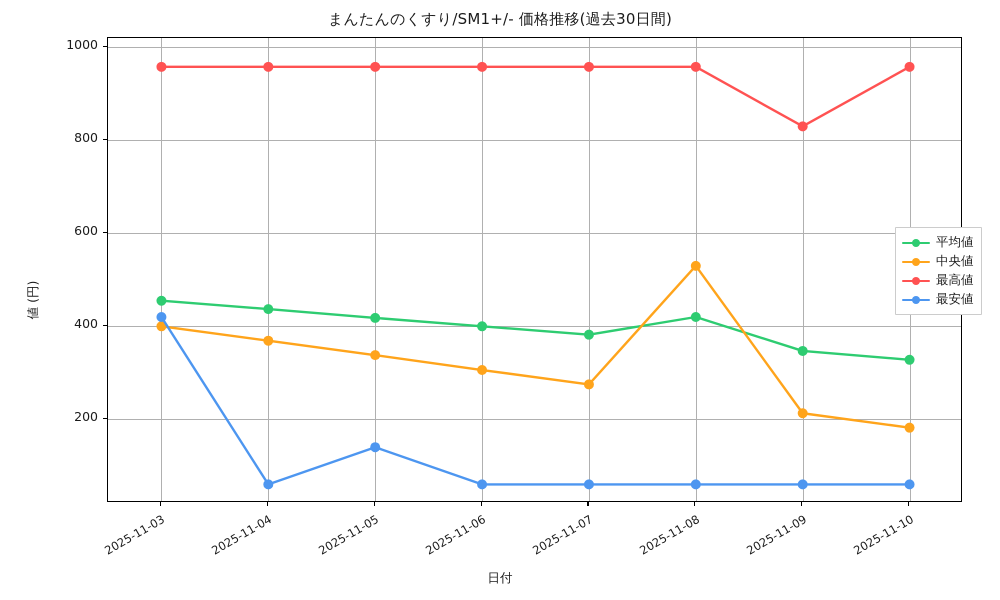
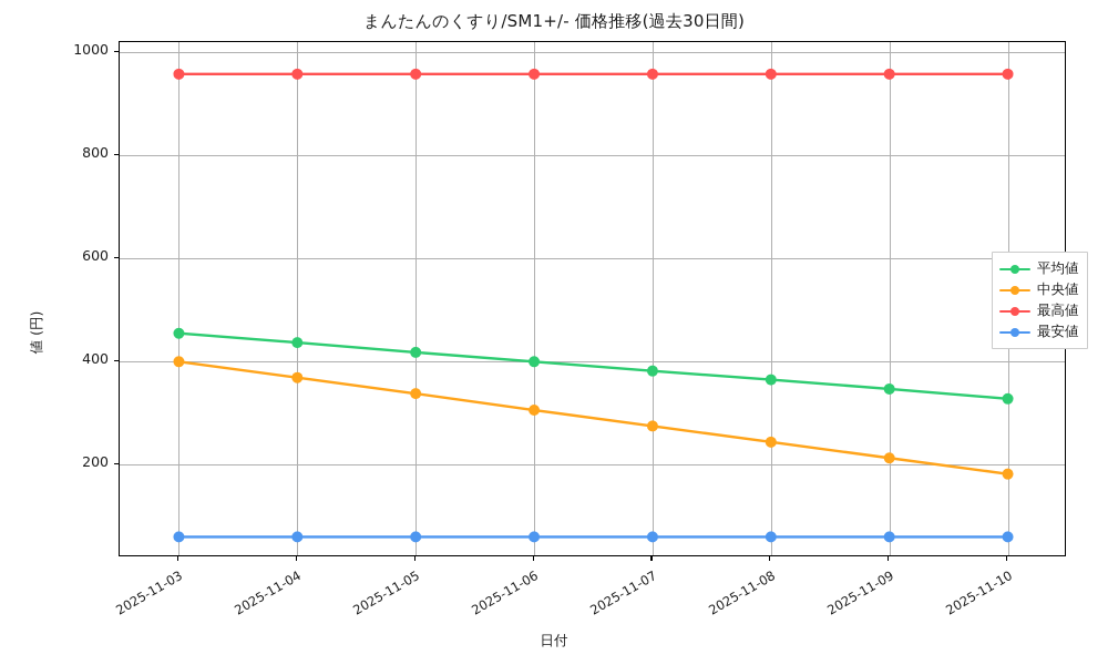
最安値/2025-11-03: 420 -> 60
最安値/2025-11-05: 140 -> 60
平均値/2025-11-08: 420 -> 360
中央値/2025-11-08: 530 -> 240
最高値/2025-11-09: 830 -> 960
